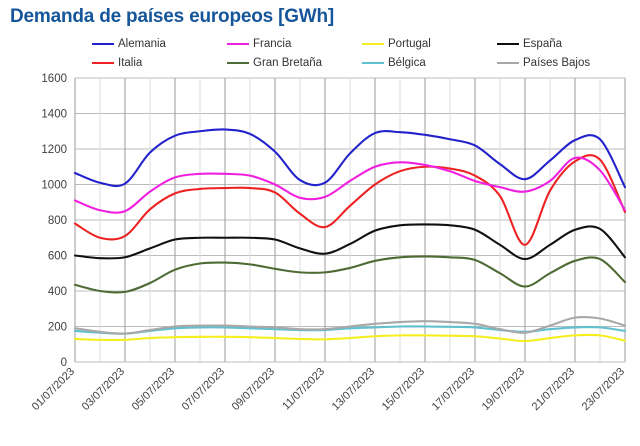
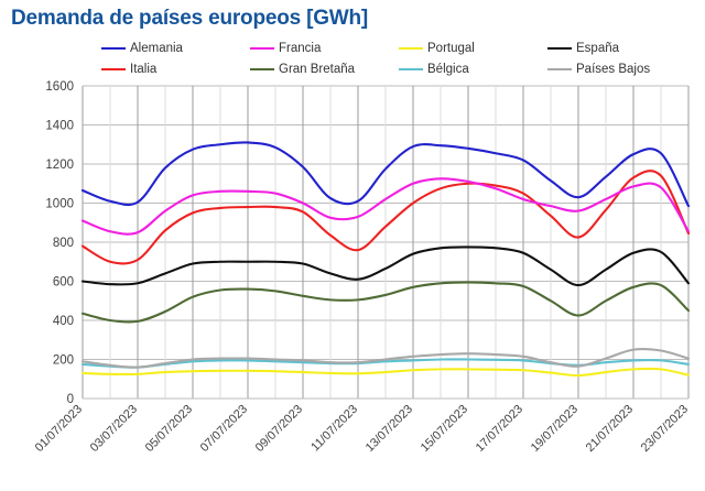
Italia/19/07/2023: 660 -> 820
Francia/21/07/2023: 1150 -> 1080
